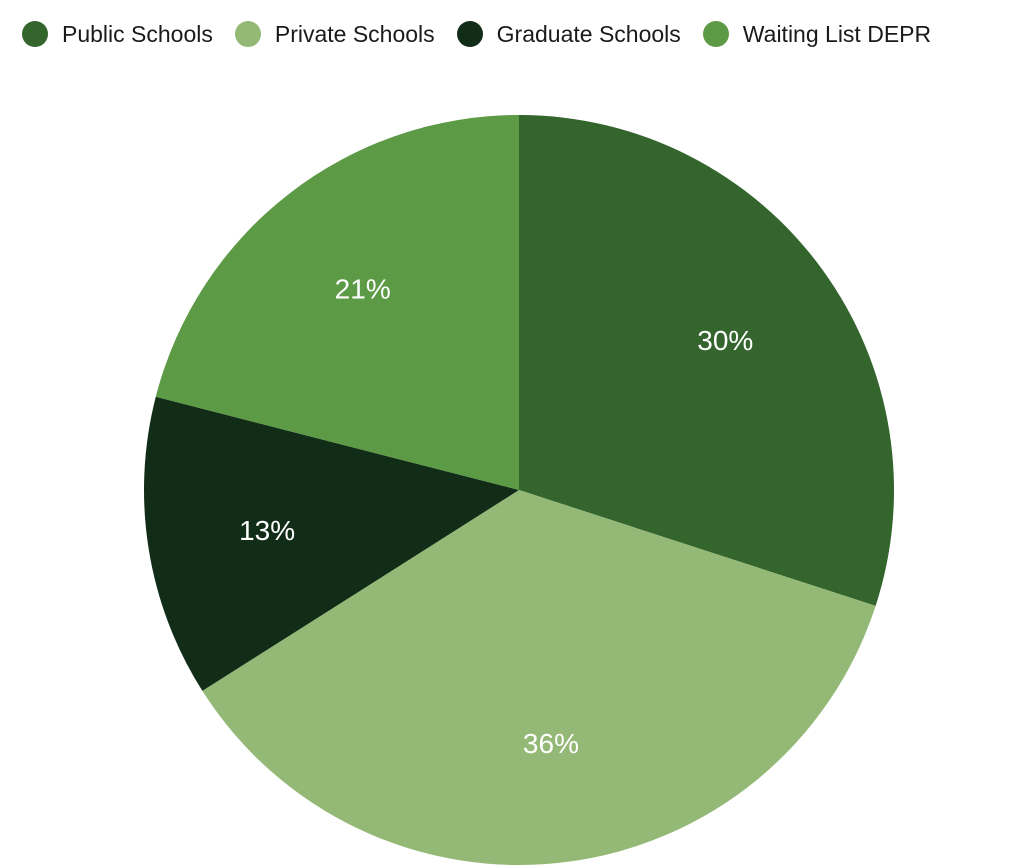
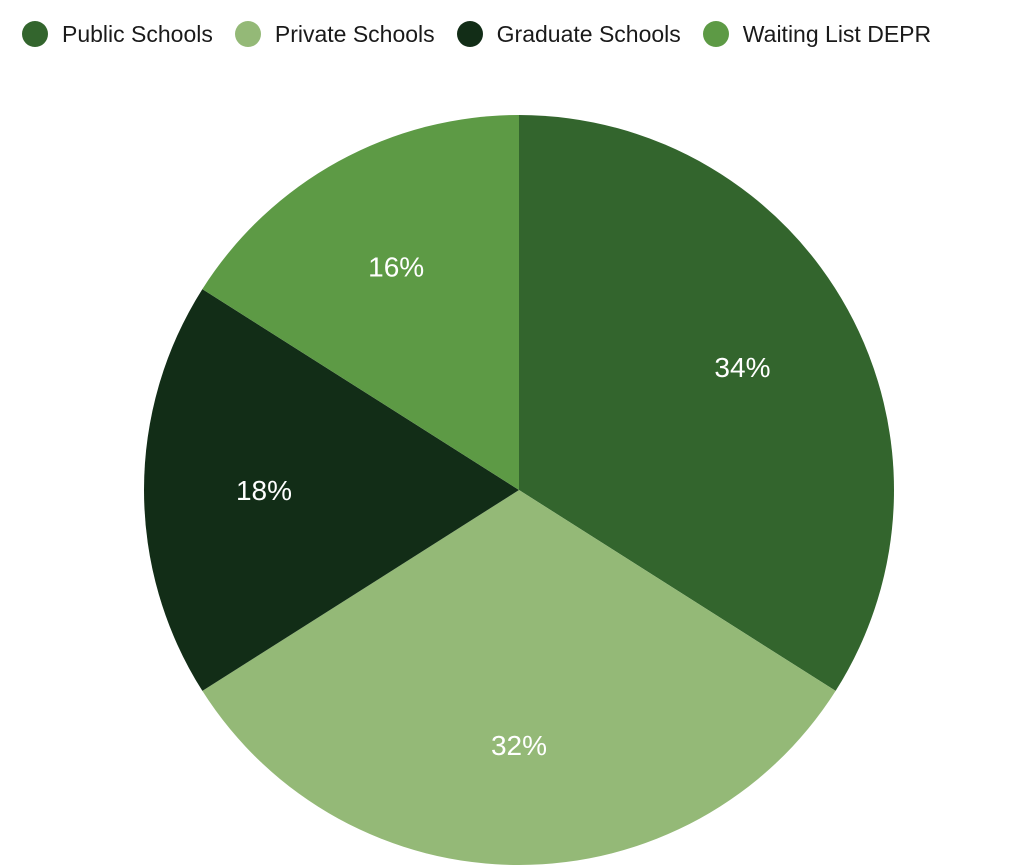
Public Schools: 30% -> 34%
Private Schools: 36% -> 32%
Graduate Schools: 13% -> 18%
Waiting List DEPR: 21% -> 16%
